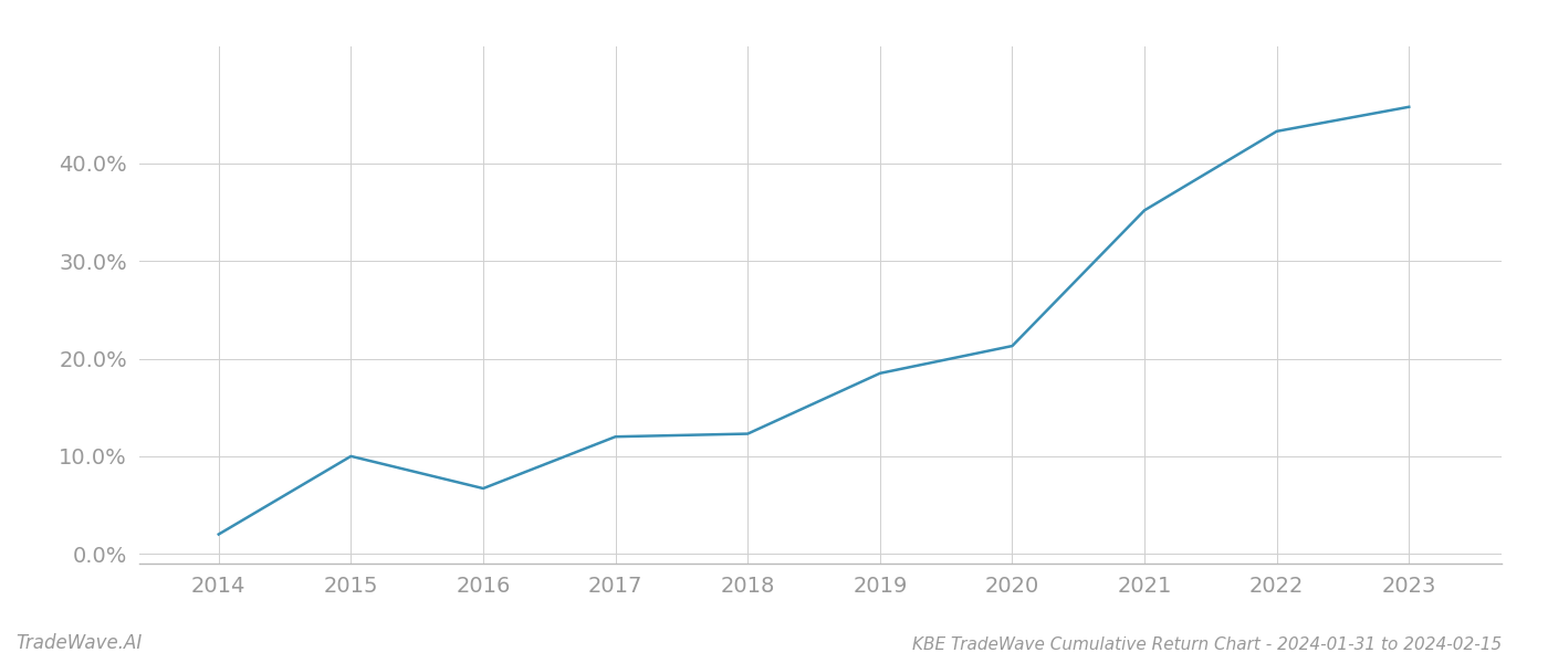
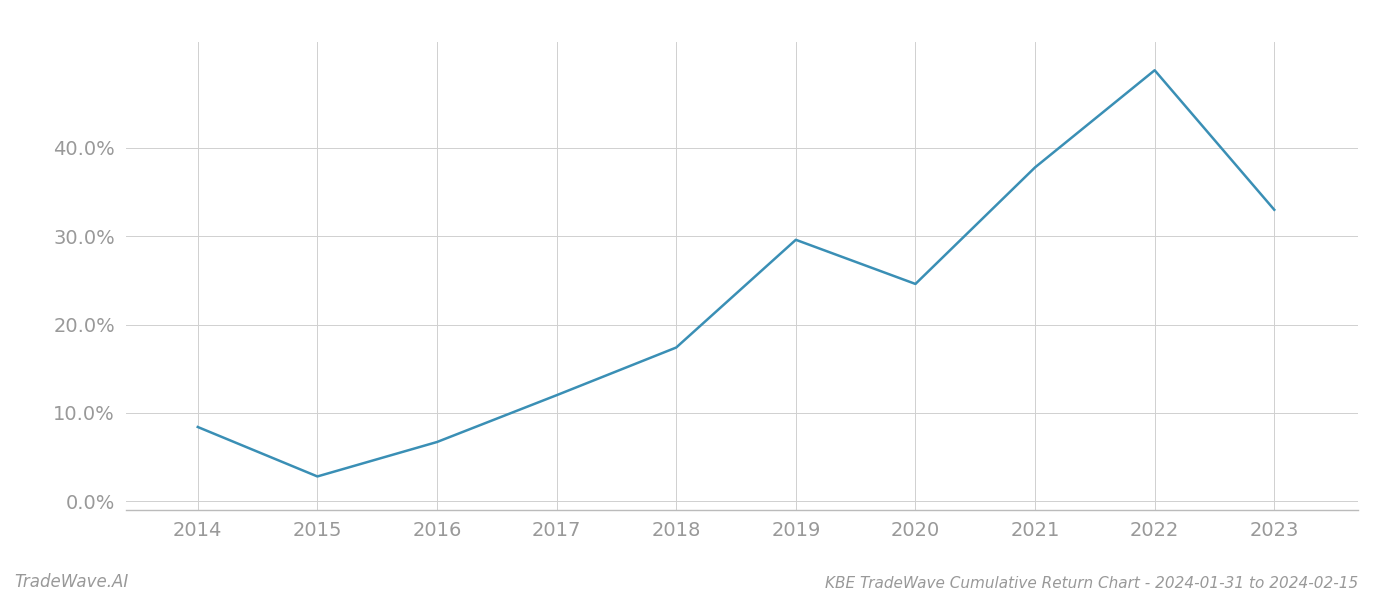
2014: 2.0% -> 8.4%
2015: 10.0% -> 2.8%
2018: 12.3% -> 17.4%
2019: 18.5% -> 29.6%
2020: 21.3% -> 24.6%
2021: 35.2% -> 37.8%
2022: 43.3% -> 48.8%
2023: 45.8% -> 33.0%
